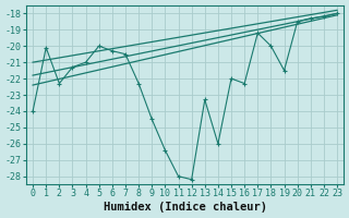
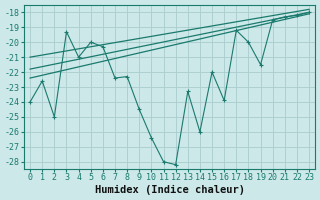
1: -20.1 -> -22.6
2: -22.3 -> -25.0
3: -21.3 -> -19.3
7: -20.5 -> -22.4
16: -22.3 -> -23.9
